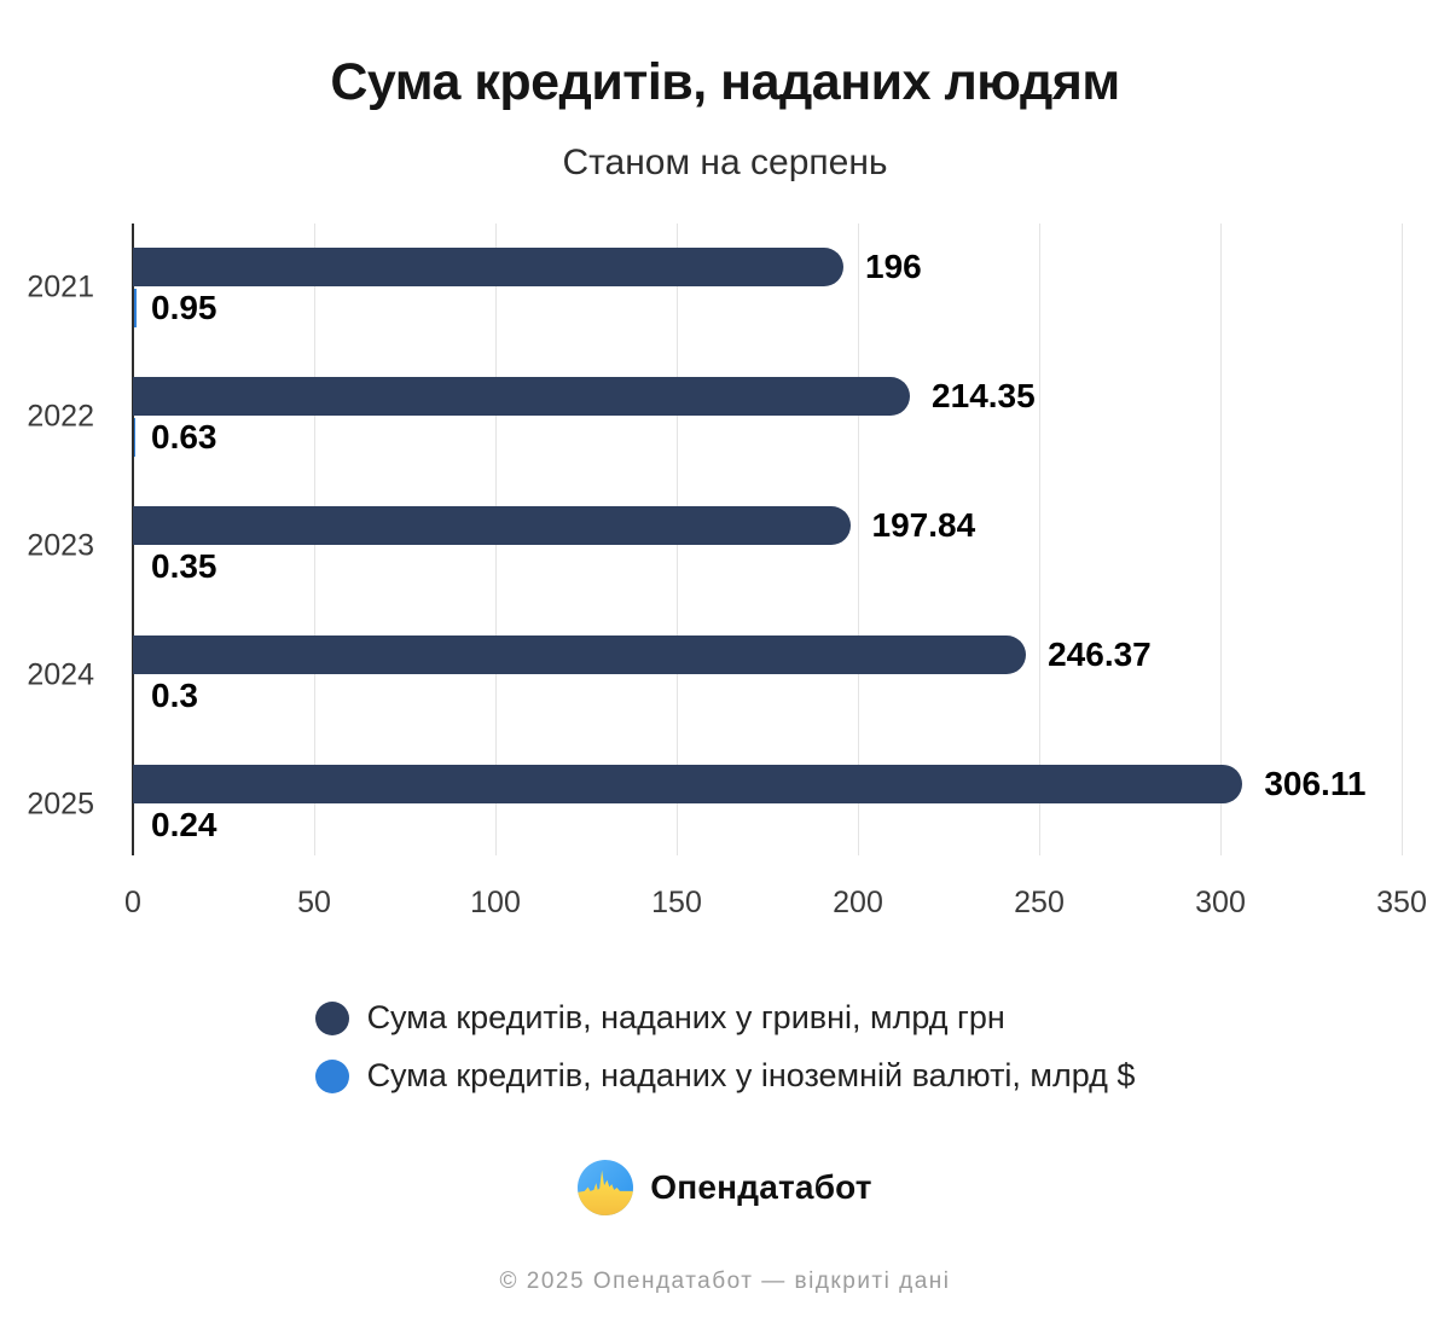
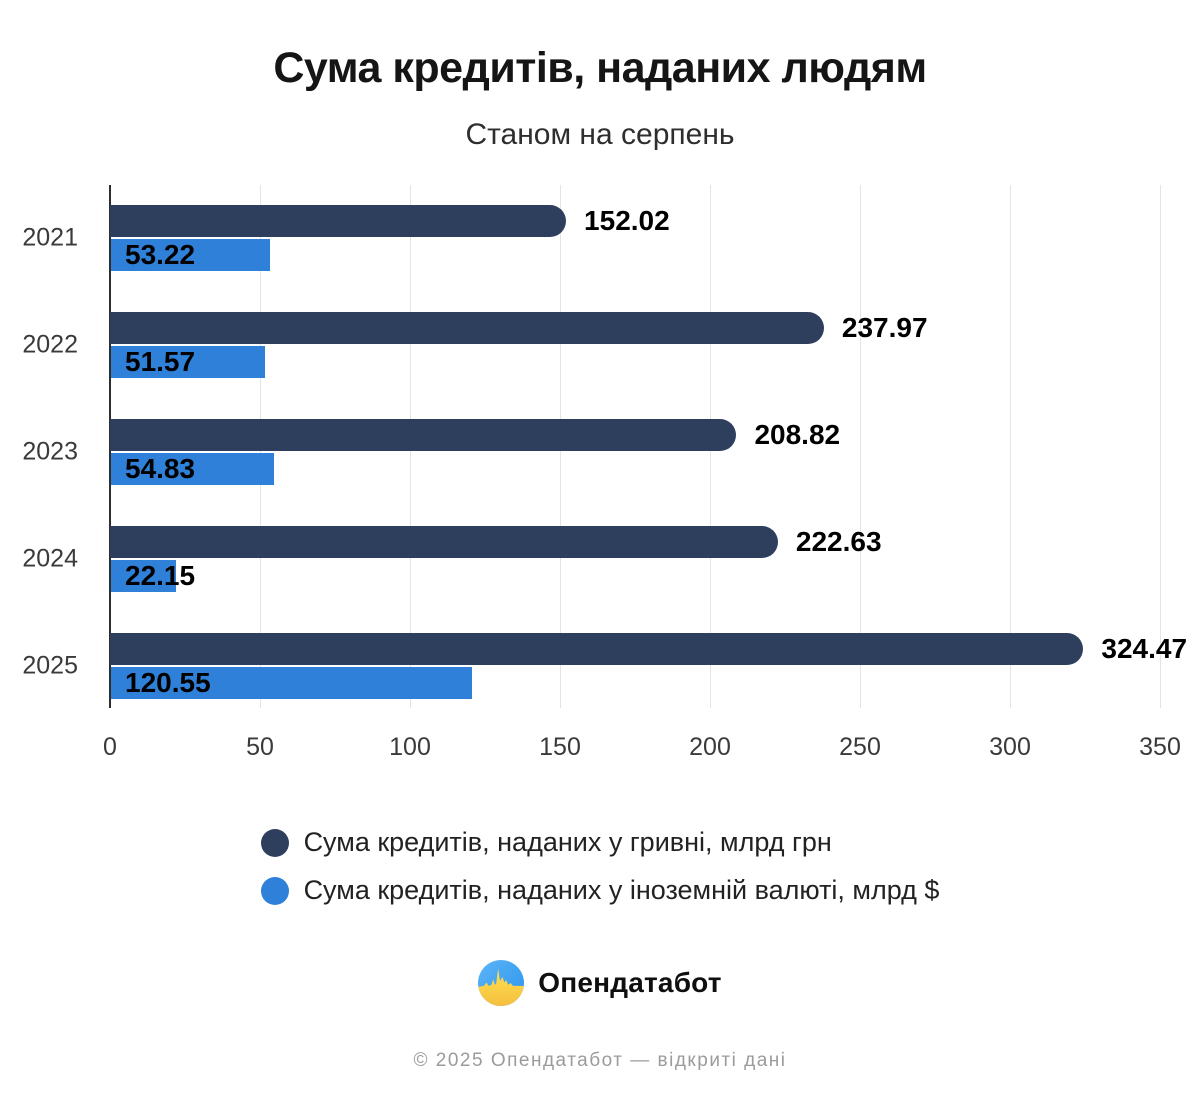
Сума кредитів, наданих у гривні, млрд грн/2021: 196 -> 152.02
Сума кредитів, наданих у іноземній валюті, млрд $/2021: 0.95 -> 53.22
Сума кредитів, наданих у гривні, млрд грн/2022: 214.35 -> 237.97
Сума кредитів, наданих у іноземній валюті, млрд $/2022: 0.63 -> 51.57
Сума кредитів, наданих у гривні, млрд грн/2023: 197.84 -> 208.82
Сума кредитів, наданих у іноземній валюті, млрд $/2023: 0.35 -> 54.83
Сума кредитів, наданих у гривні, млрд грн/2024: 246.37 -> 222.63
Сума кредитів, наданих у іноземній валюті, млрд $/2024: 0.3 -> 22.15
Сума кредитів, наданих у гривні, млрд грн/2025: 306.11 -> 324.47
Сума кредитів, наданих у іноземній валюті, млрд $/2025: 0.24 -> 120.55
